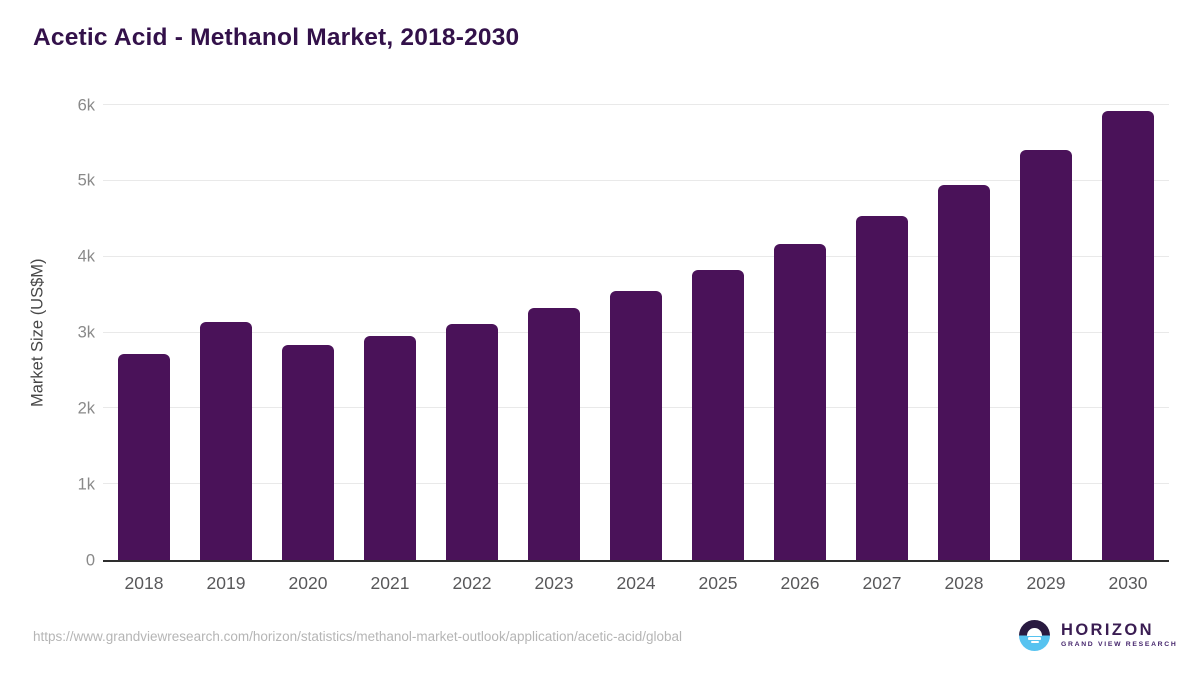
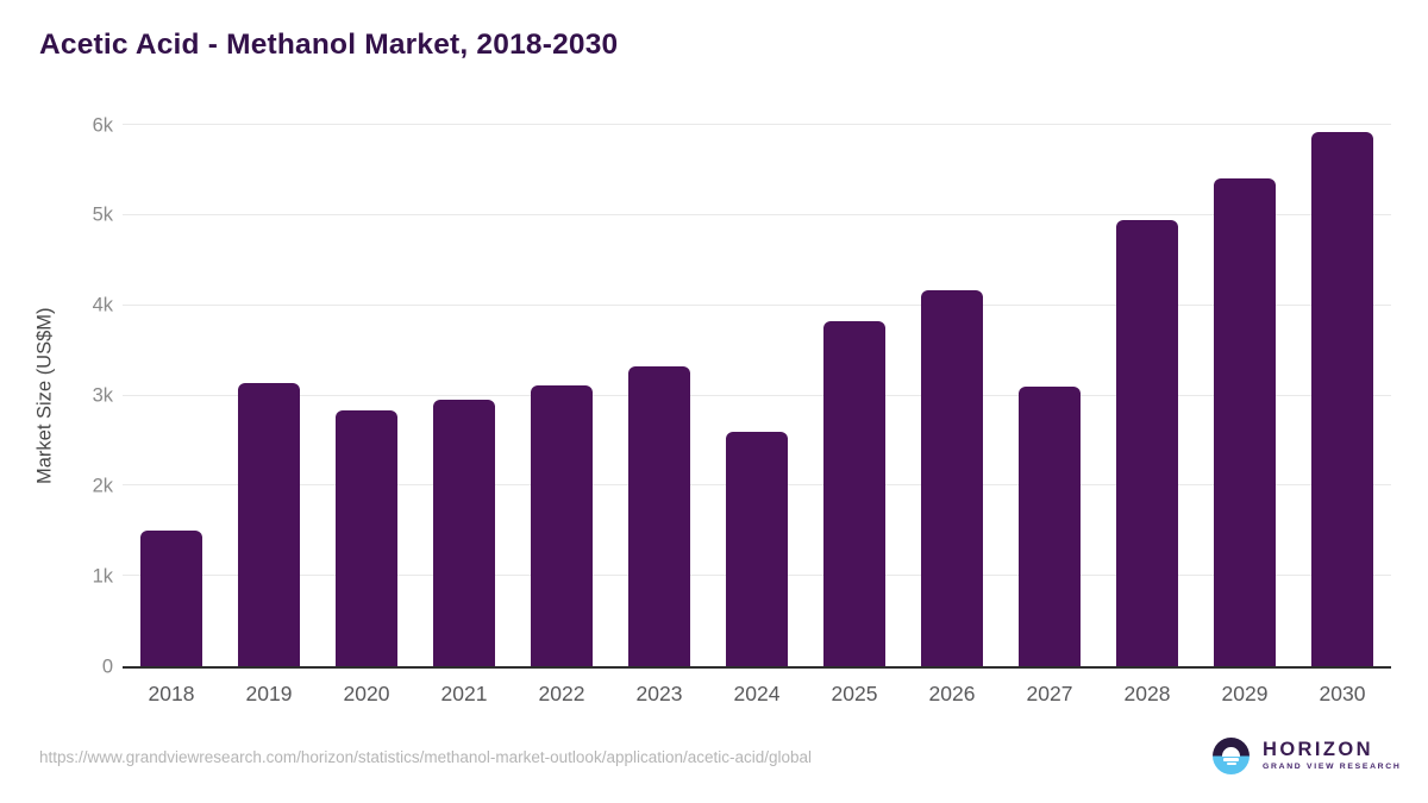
2018: 2.7k -> 1.5k
2024: 3.6k -> 2.6k
2027: 4.5k -> 3.1k
